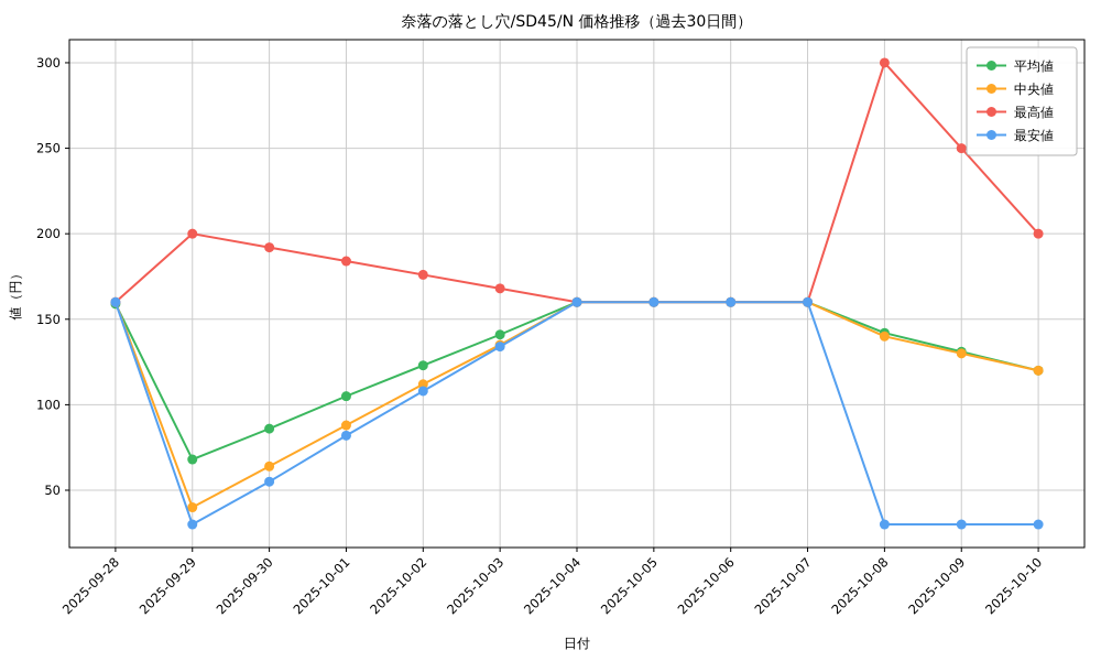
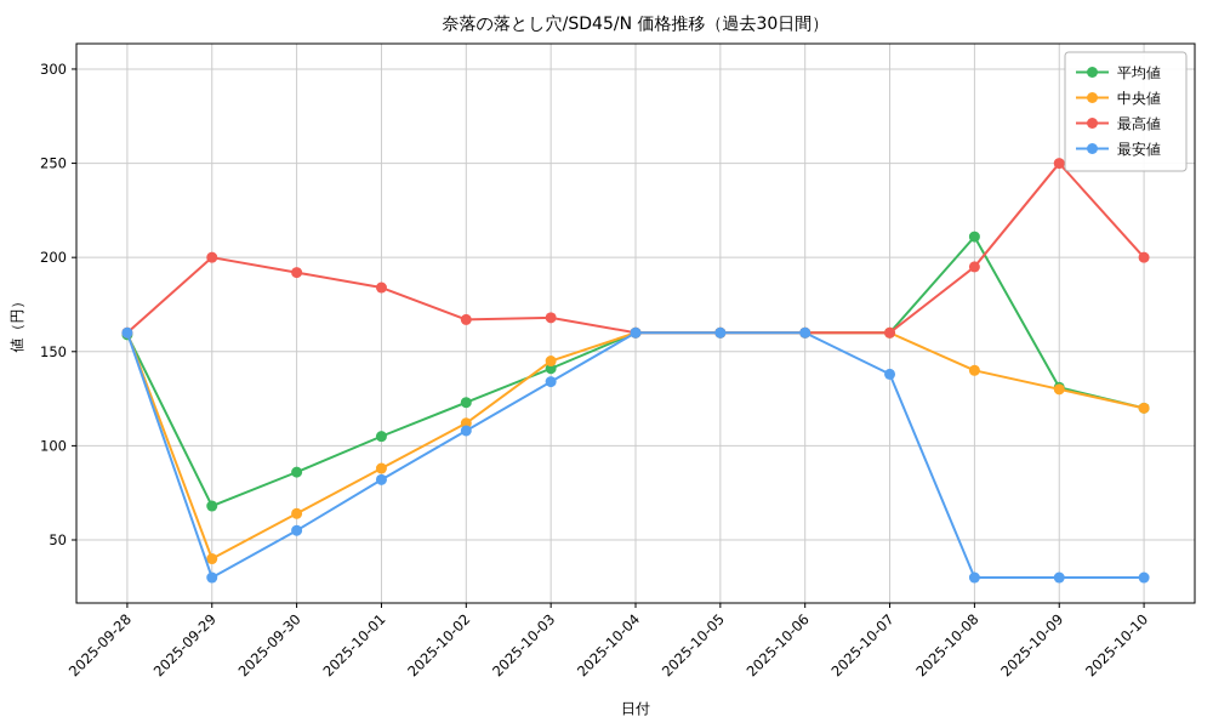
最高値/2025-10-02: 176 -> 167
中央値/2025-10-03: 135 -> 145
最安値/2025-10-07: 160 -> 138
平均値/2025-10-08: 142 -> 211
最高値/2025-10-08: 300 -> 195
